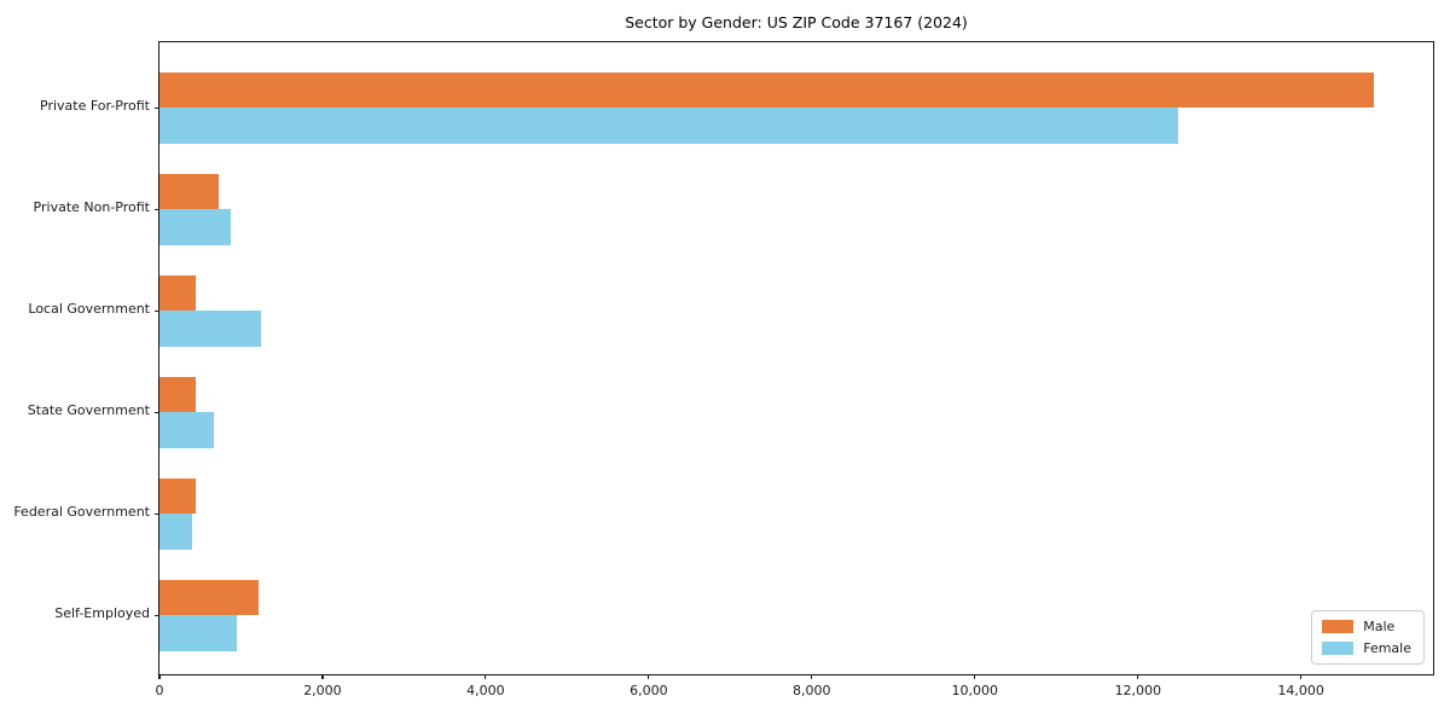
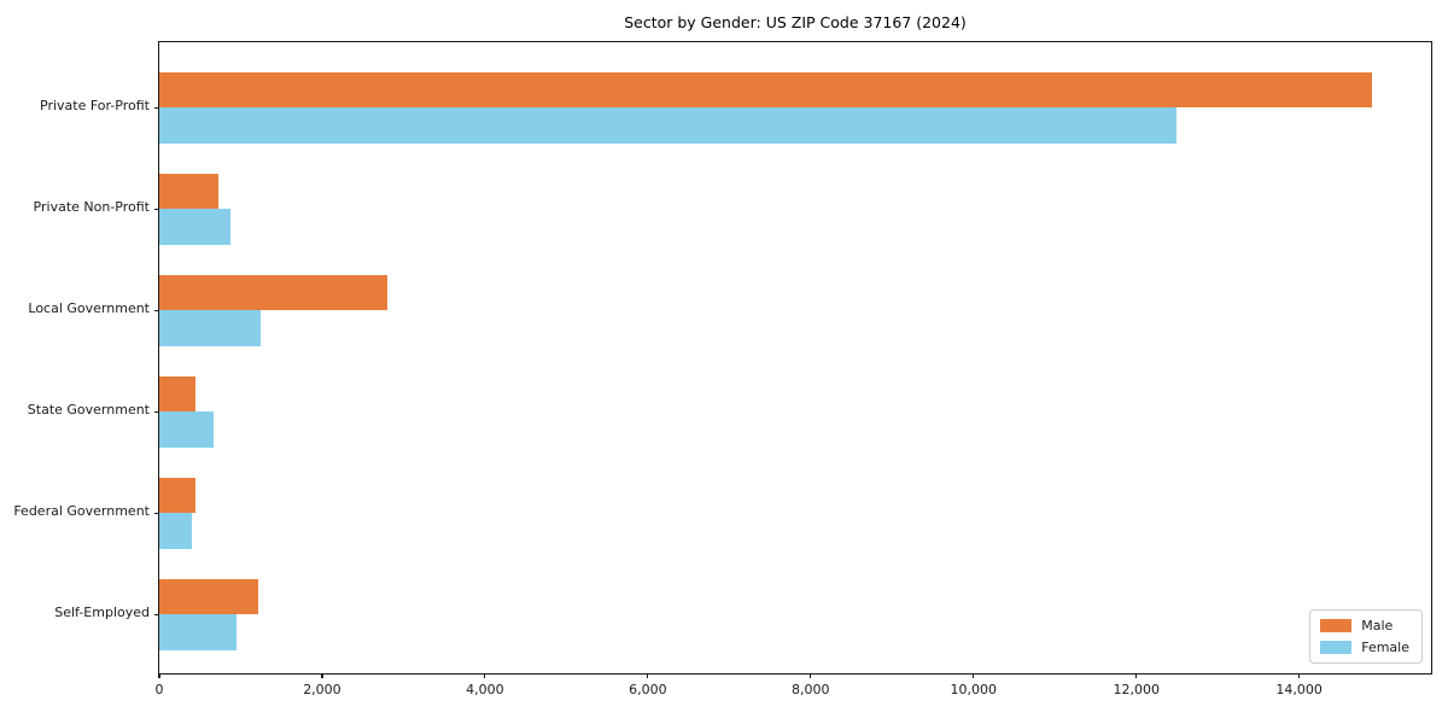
Male/Local Government: 400 -> 2800
